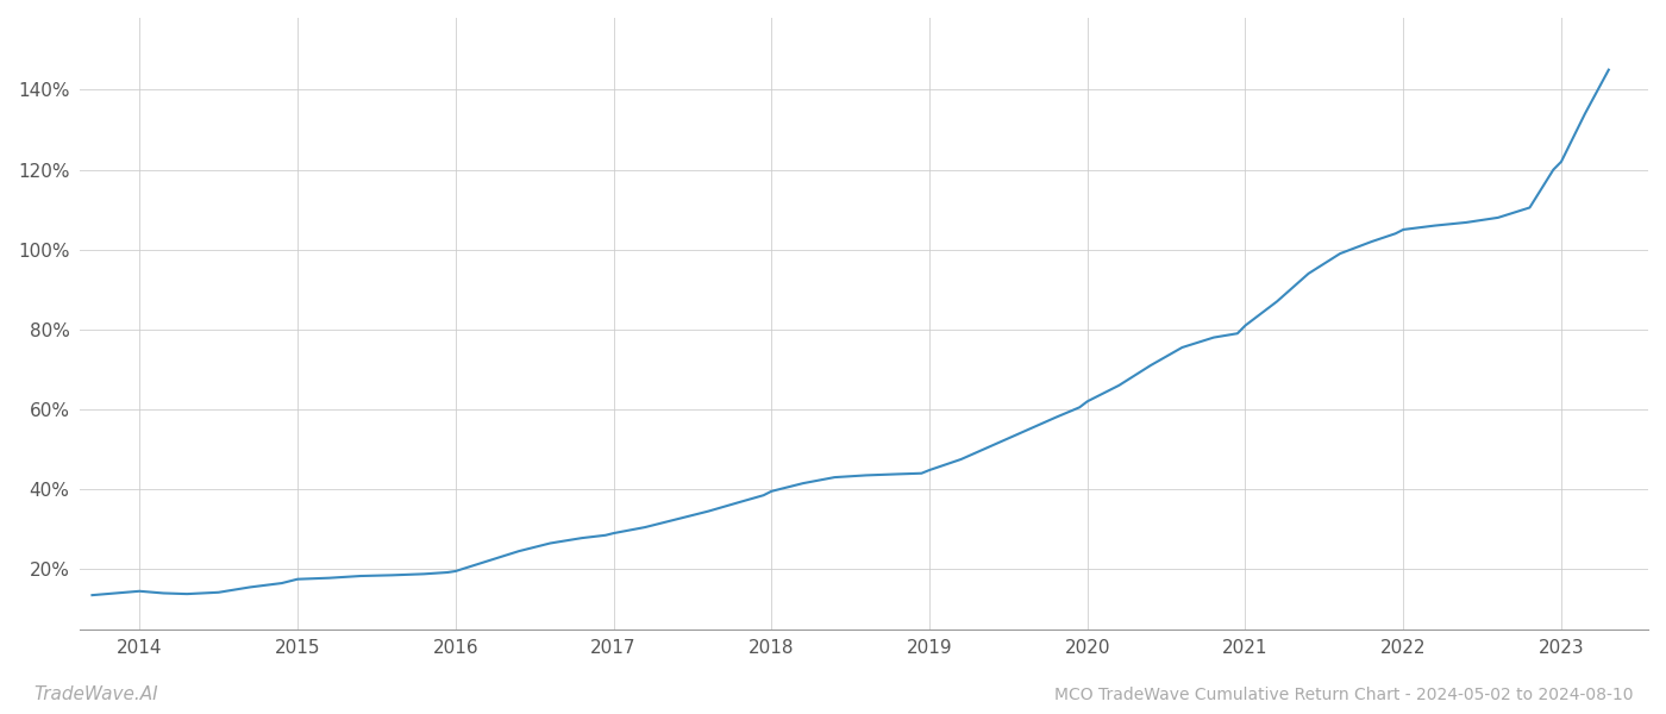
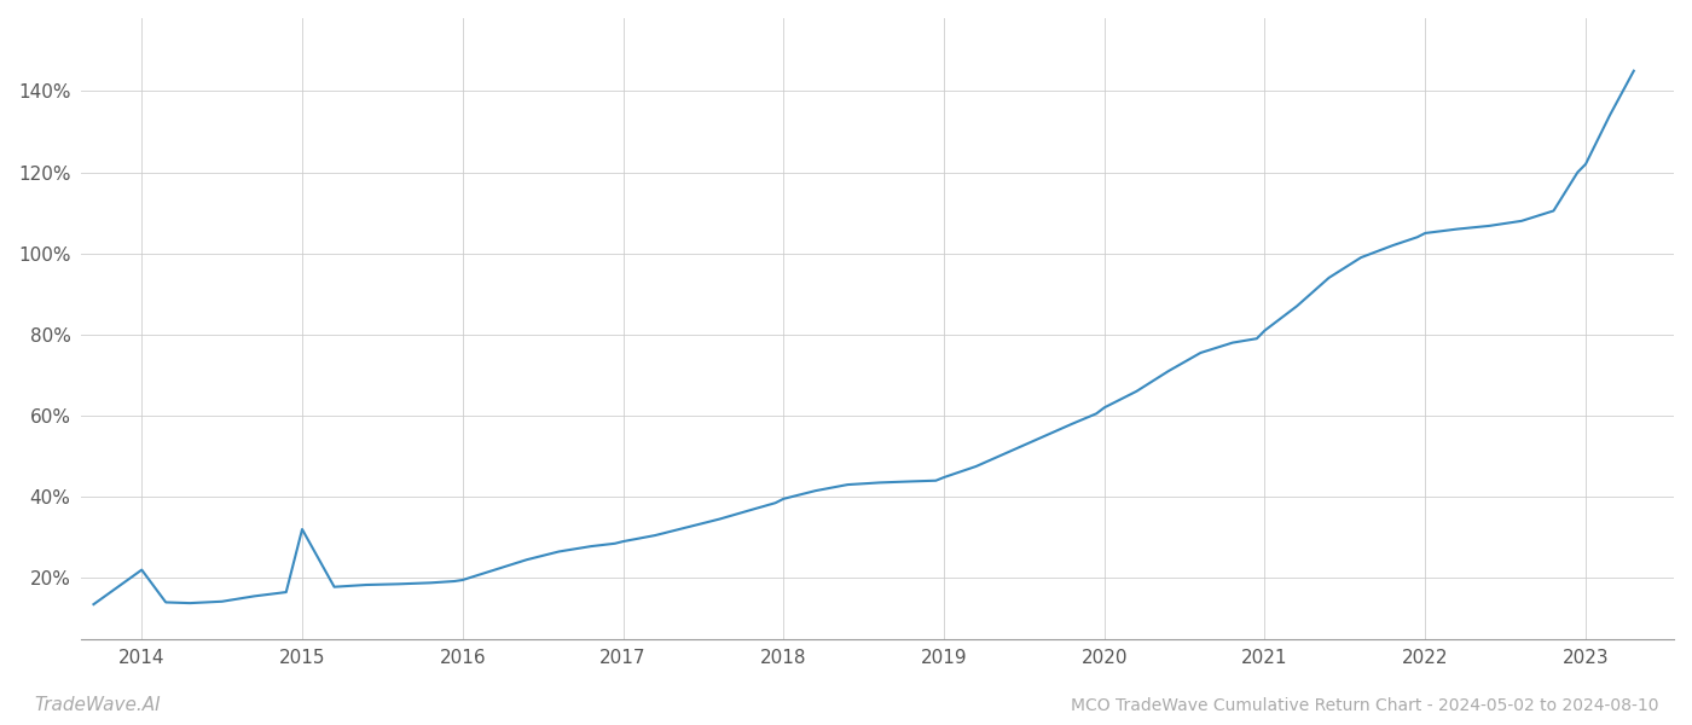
2014: 14.5% -> 22.0%
2015: 17.5% -> 32.0%
